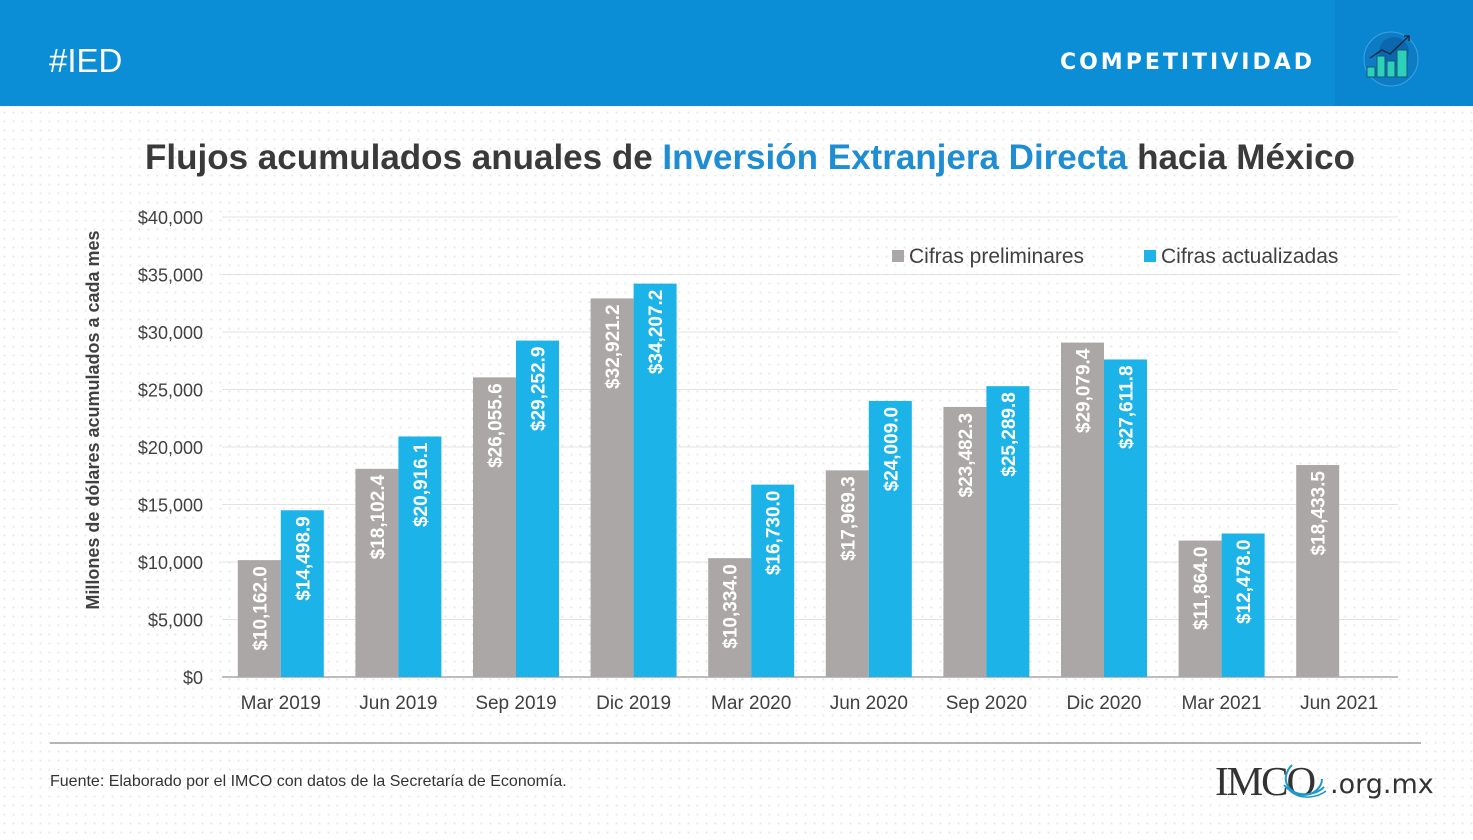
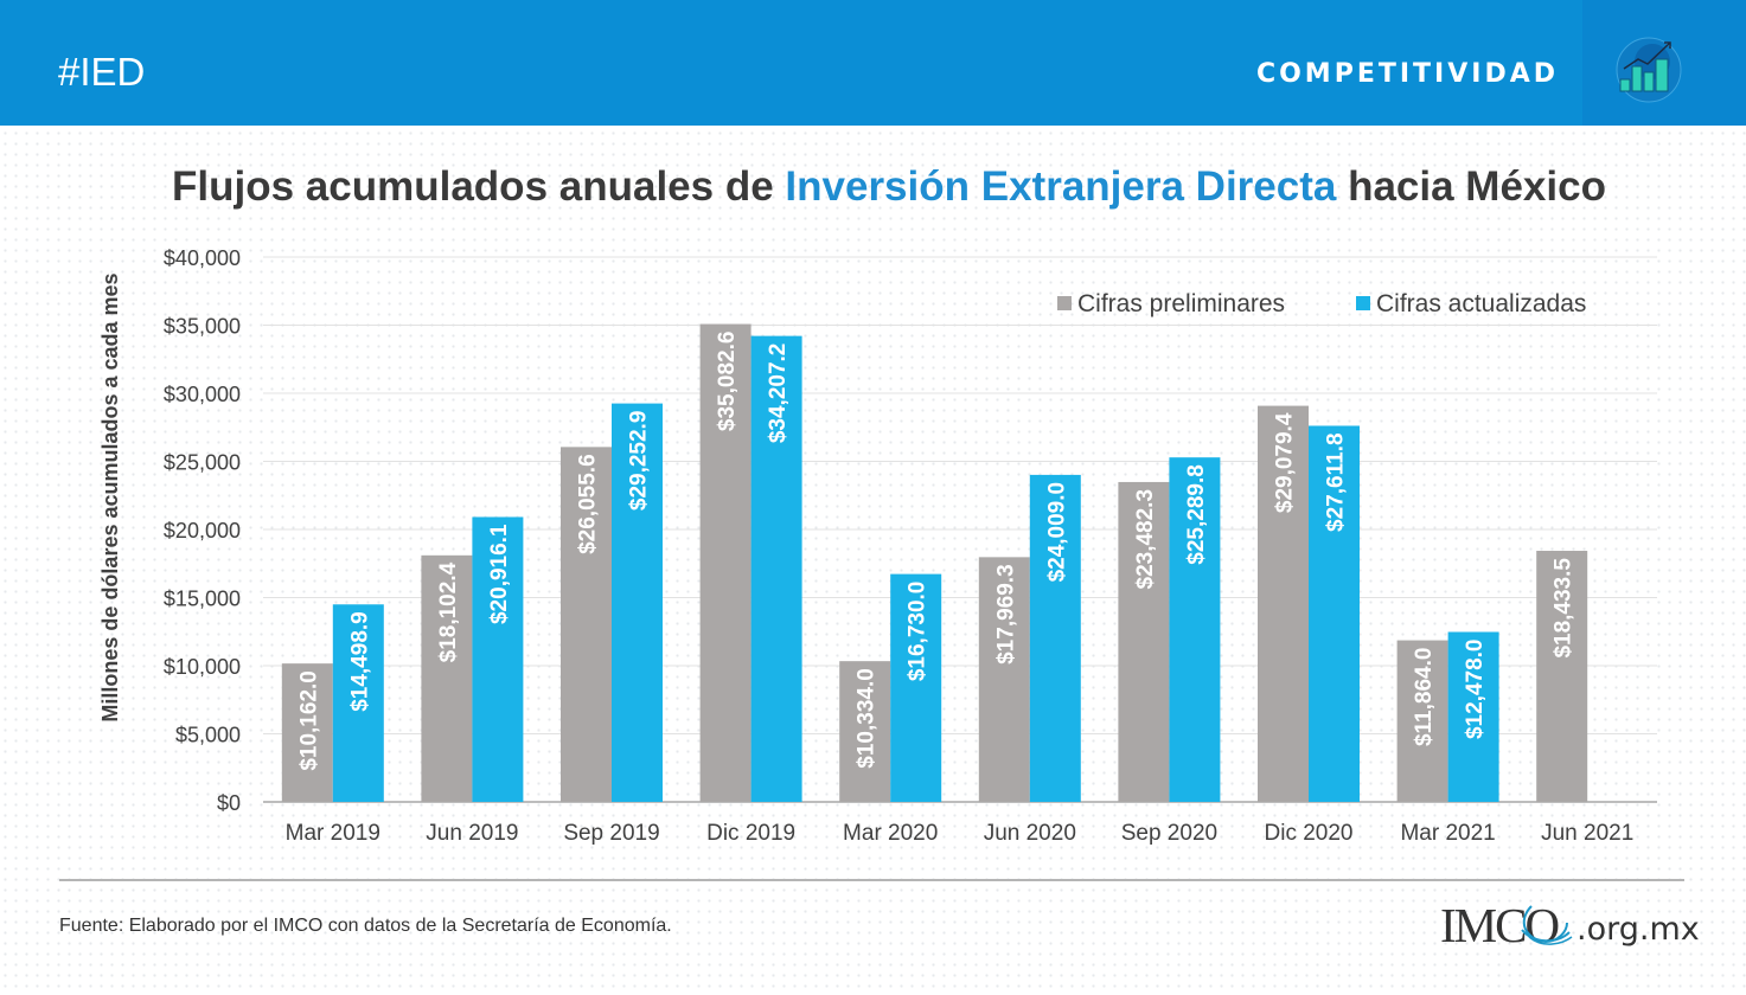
Cifras preliminares/Dic 2019: $32,921.2 -> $35,082.6
